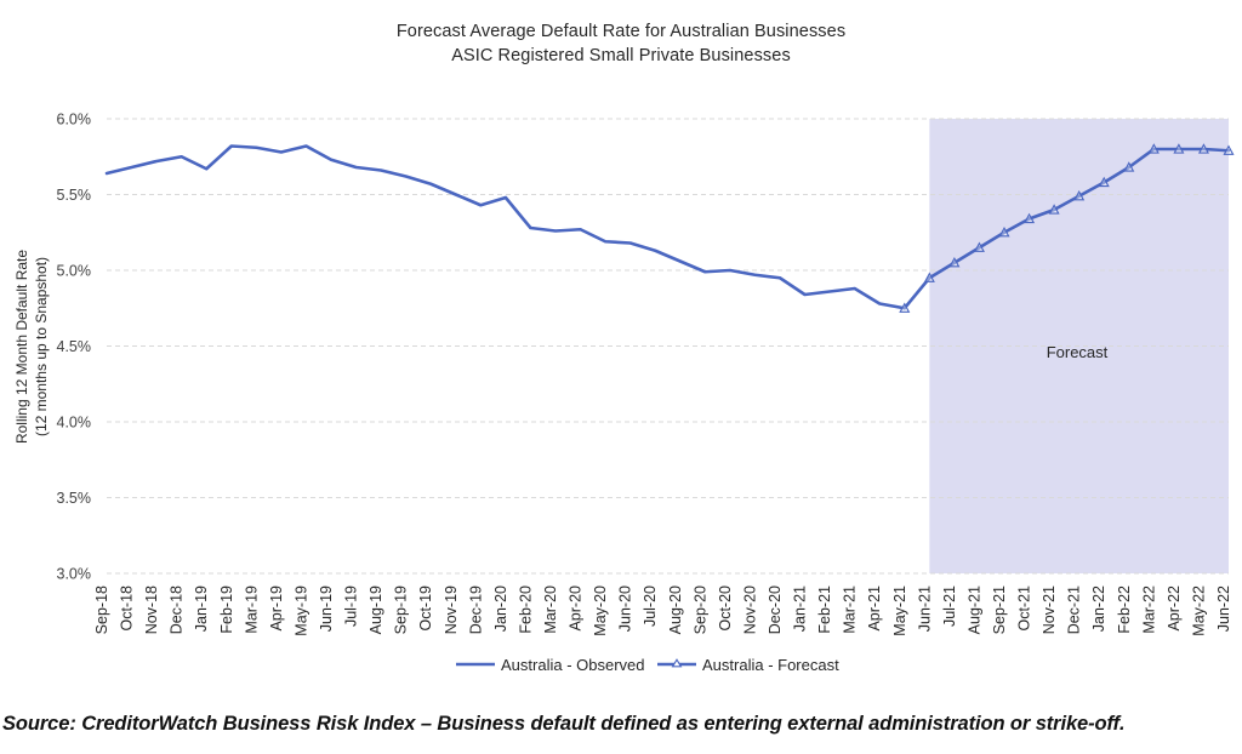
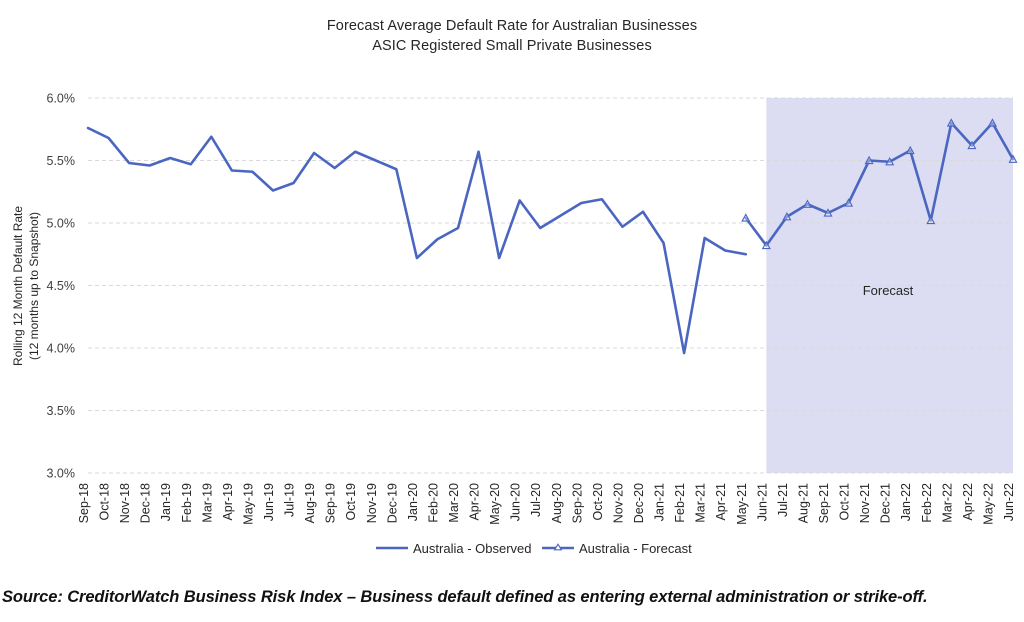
Australia - Observed/Sep-18: 5.64% -> 5.76%
Australia - Observed/Nov-18: 5.72% -> 5.48%
Australia - Observed/Dec-18: 5.75% -> 5.46%
Australia - Observed/Jan-19: 5.67% -> 5.52%
Australia - Observed/Feb-19: 5.82% -> 5.47%
Australia - Observed/Mar-19: 5.81% -> 5.69%
Australia - Observed/Apr-19: 5.78% -> 5.42%
Australia - Observed/May-19: 5.82% -> 5.41%
Australia - Observed/Jun-19: 5.73% -> 5.26%
Australia - Observed/Jul-19: 5.68% -> 5.32%
Australia - Observed/Aug-19: 5.66% -> 5.56%
Australia - Observed/Sep-19: 5.62% -> 5.44%
Australia - Observed/Jan-20: 5.48% -> 4.72%
Australia - Observed/Feb-20: 5.28% -> 4.87%
Australia - Observed/Mar-20: 5.26% -> 4.96%
Australia - Observed/Apr-20: 5.27% -> 5.57%
Australia - Observed/May-20: 5.19% -> 4.72%
Australia - Observed/Jul-20: 5.13% -> 4.96%
Australia - Observed/Sep-20: 4.99% -> 5.16%
Australia - Observed/Oct-20: 5.00% -> 5.19%
Australia - Observed/Dec-20: 4.95% -> 5.09%
Australia - Observed/Feb-21: 4.86% -> 3.96%
Australia - Forecast/May-21: 4.75% -> 5.04%
Australia - Forecast/Jun-21: 4.95% -> 4.82%
Australia - Forecast/Sep-21: 5.25% -> 5.08%
Australia - Forecast/Oct-21: 5.34% -> 5.16%
Australia - Forecast/Nov-21: 5.40% -> 5.50%
Australia - Forecast/Feb-22: 5.68% -> 5.02%
Australia - Forecast/Apr-22: 5.80% -> 5.62%
Australia - Forecast/Jun-22: 5.79% -> 5.51%
